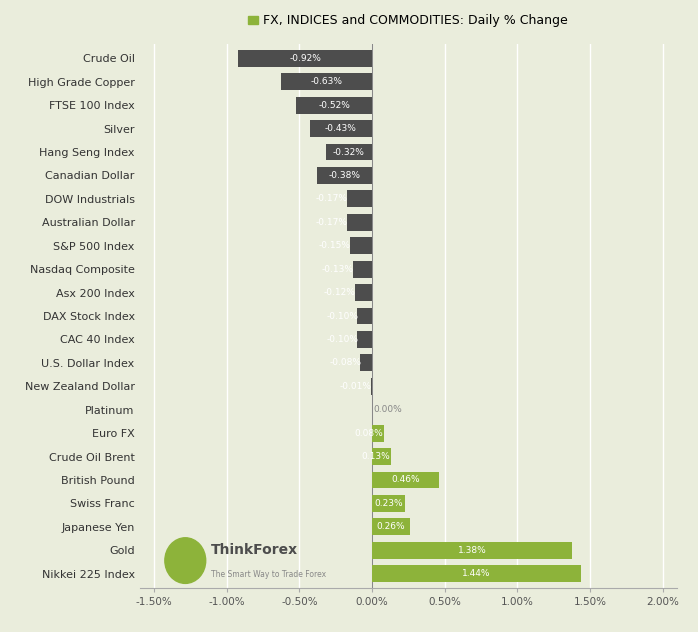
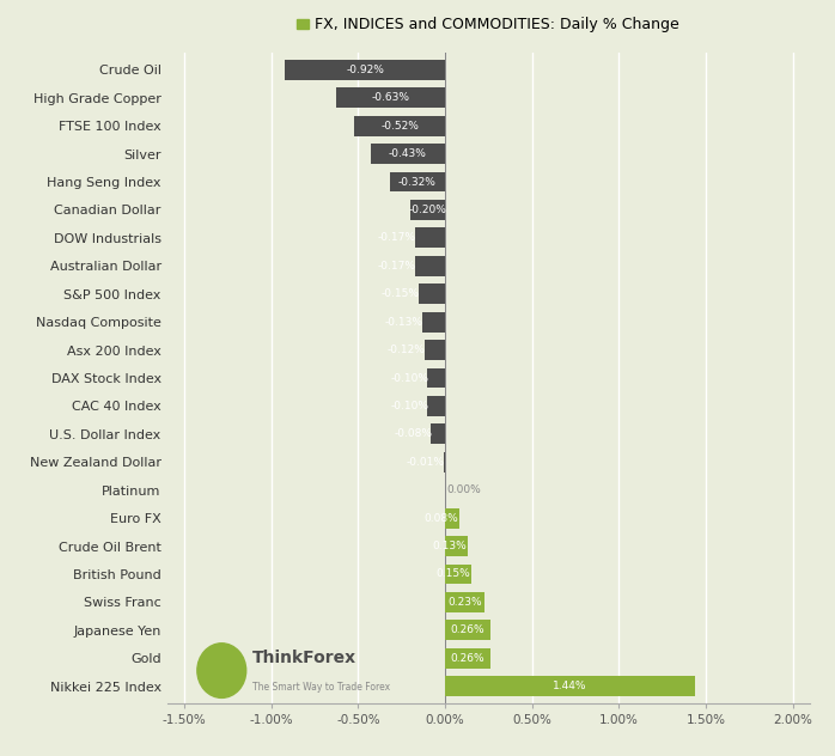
Canadian Dollar: -0.38% -> -0.20%
British Pound: 0.46% -> 0.15%
Gold: 1.38% -> 0.26%
